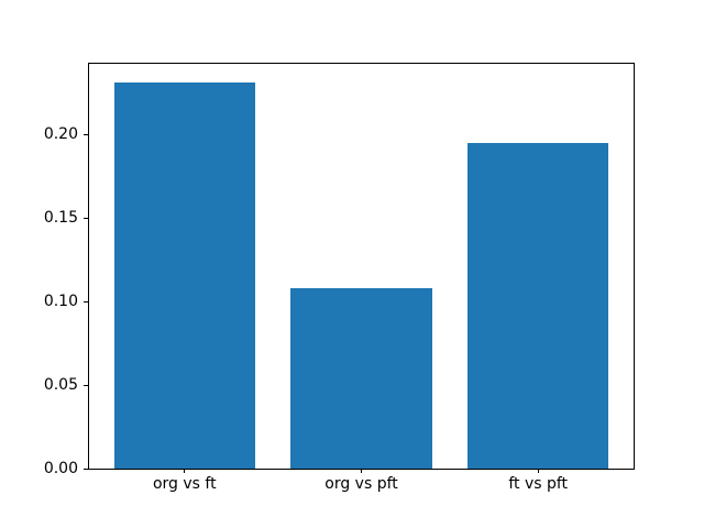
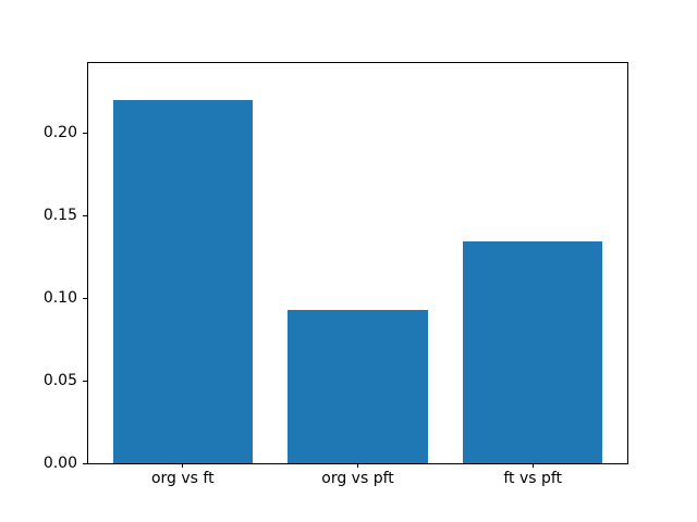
org vs ft: 0.231 -> 0.220
org vs pft: 0.108 -> 0.093
ft vs pft: 0.195 -> 0.134
